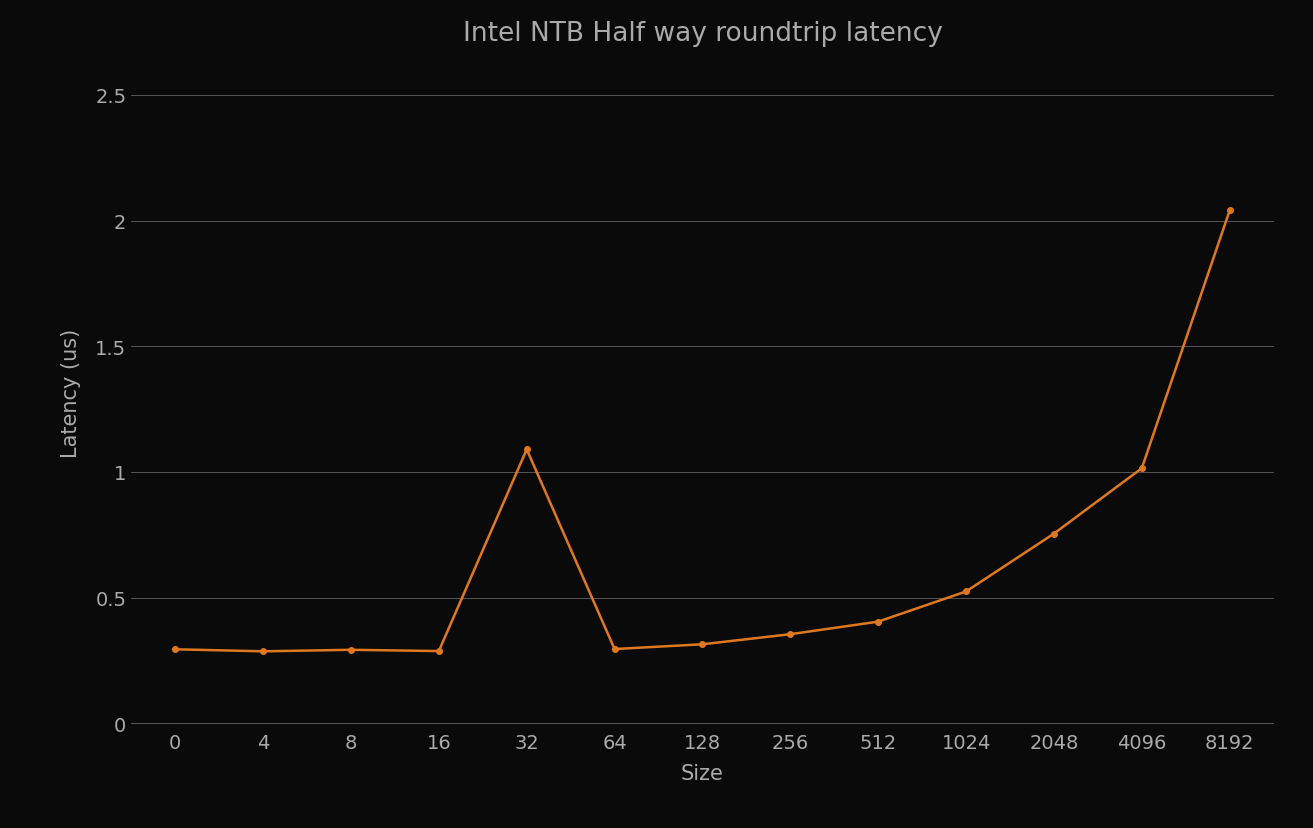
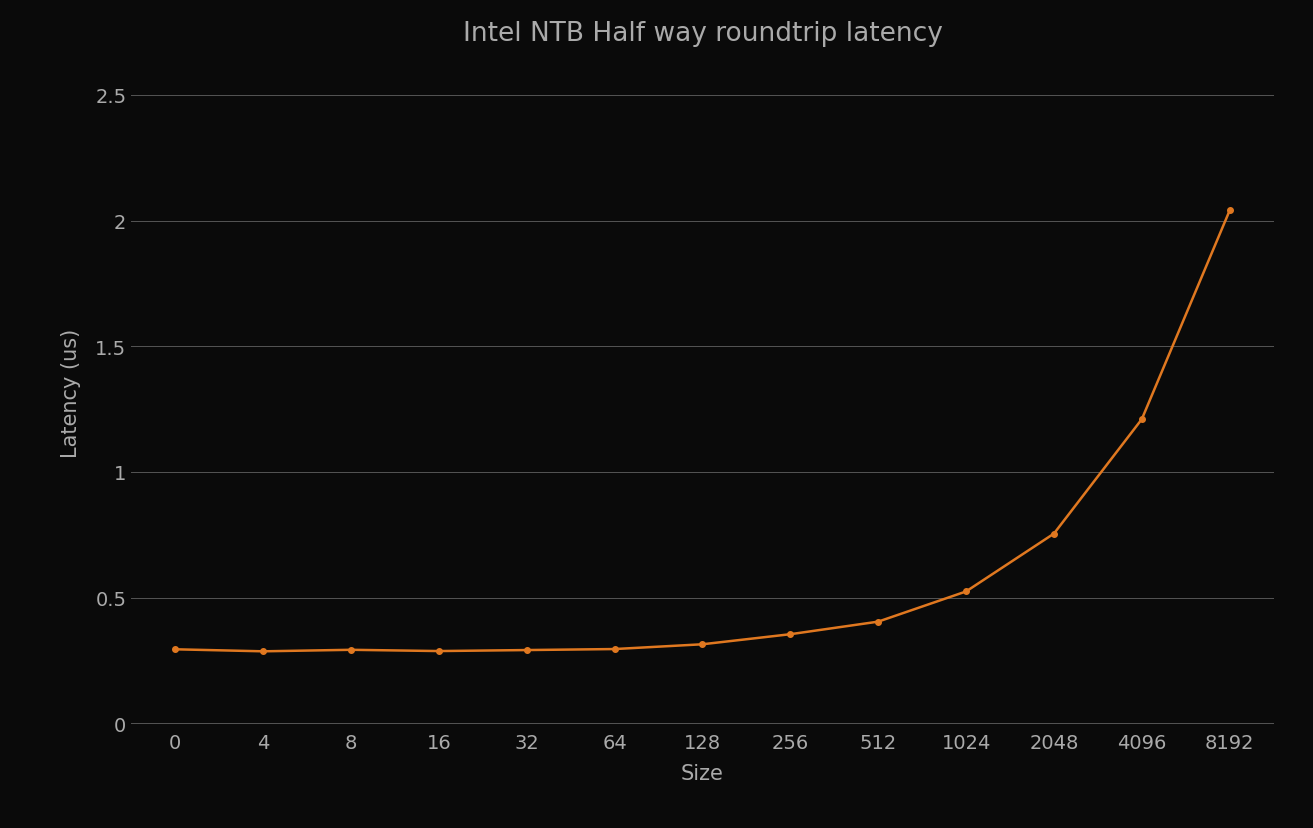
32: 1.090 -> 0.292
4096: 1.015 -> 1.210
